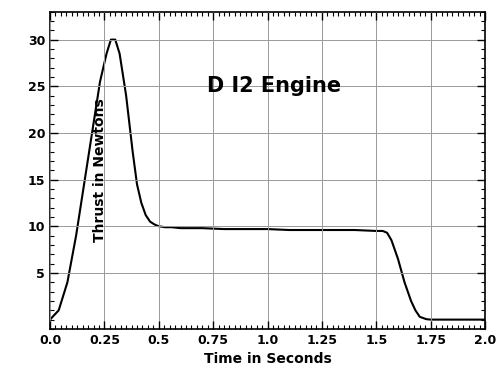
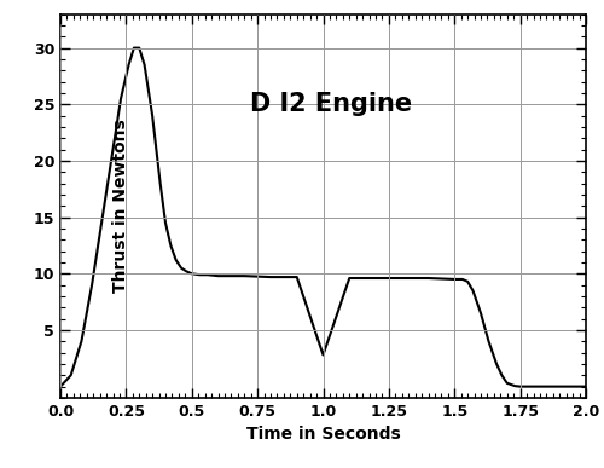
1.0: 9.7 -> 2.8
